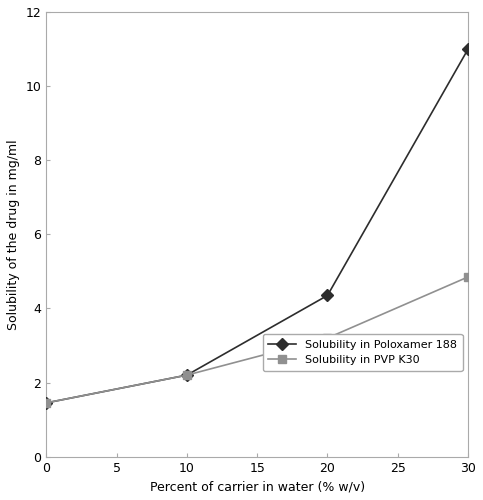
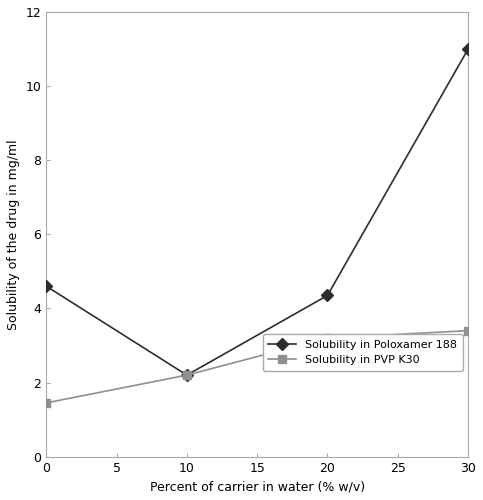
Solubility in Poloxamer 188/0: 1.45 -> 4.60
Solubility in PVP K30/30: 4.85 -> 3.40
